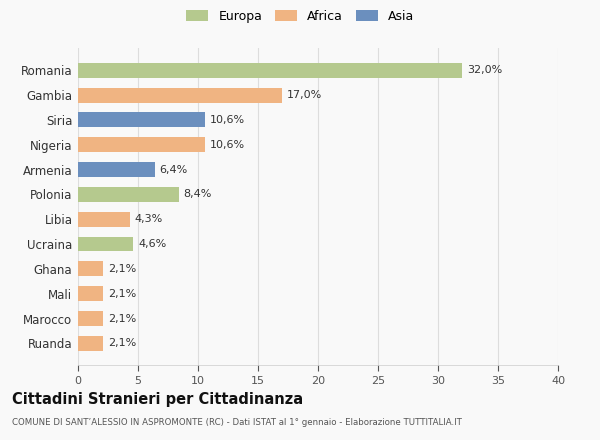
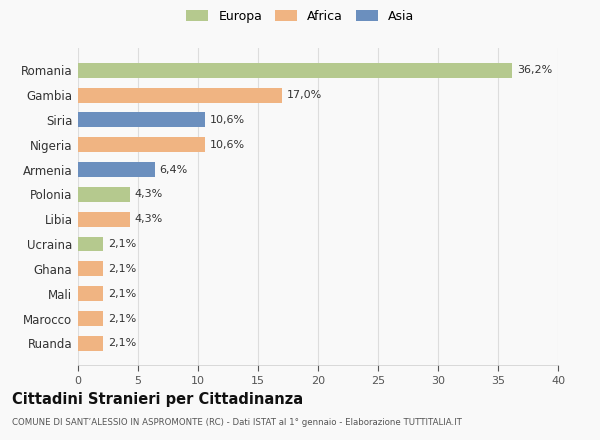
Romania: 32,0% -> 36,2%
Polonia: 8,4% -> 4,3%
Ucraina: 4,6% -> 2,1%
